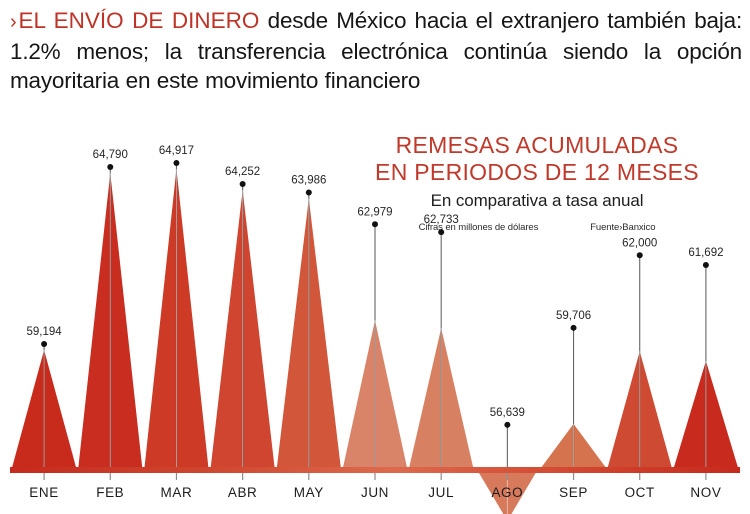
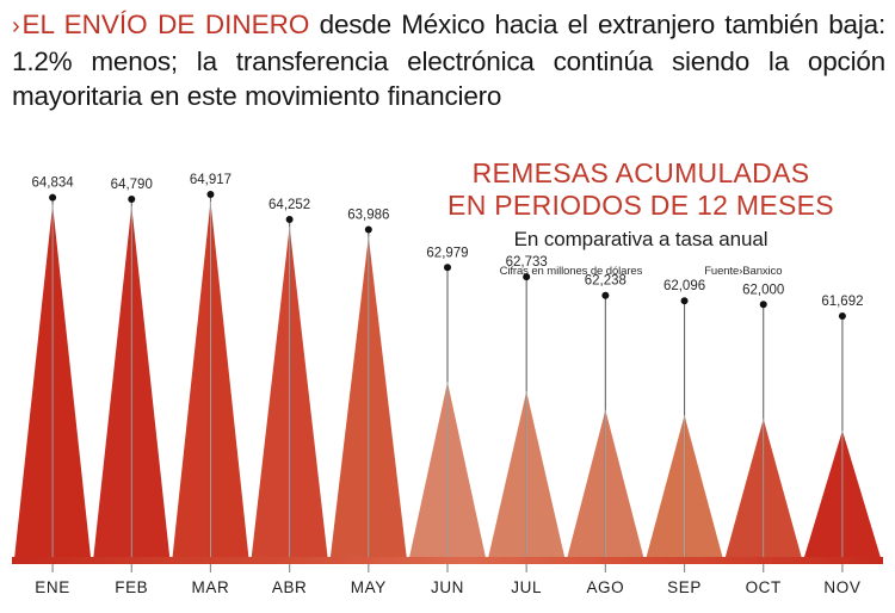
ENE: 59,194 -> 64,834
AGO: 56,639 -> 62,238
SEP: 59,706 -> 62,096
